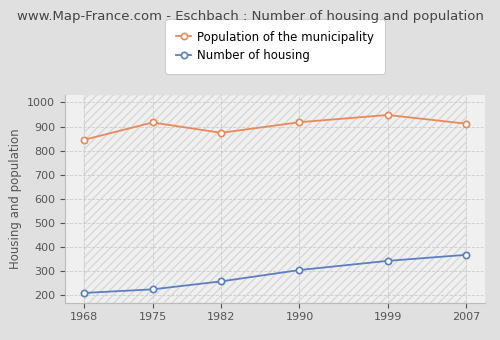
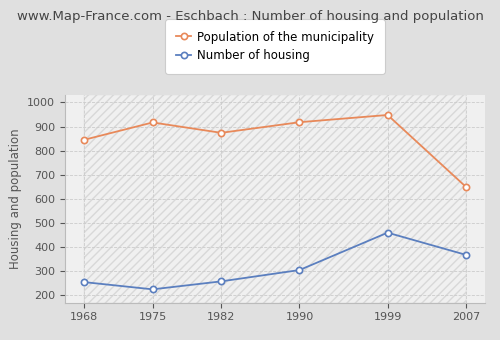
Number of housing/1968: 210 -> 255
Number of housing/1999: 343 -> 460
Population of the municipality/2007: 912 -> 650
